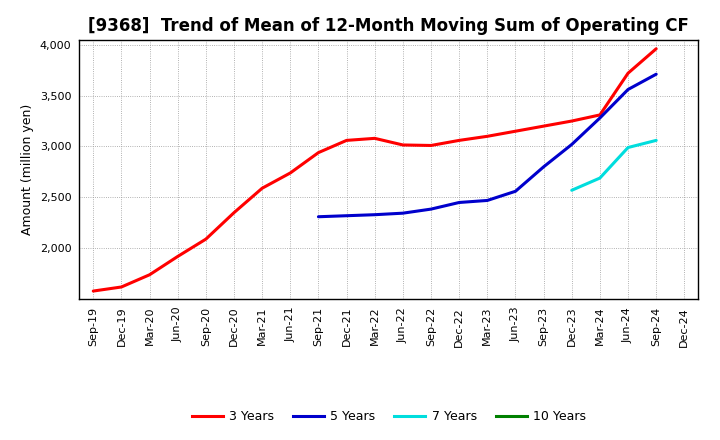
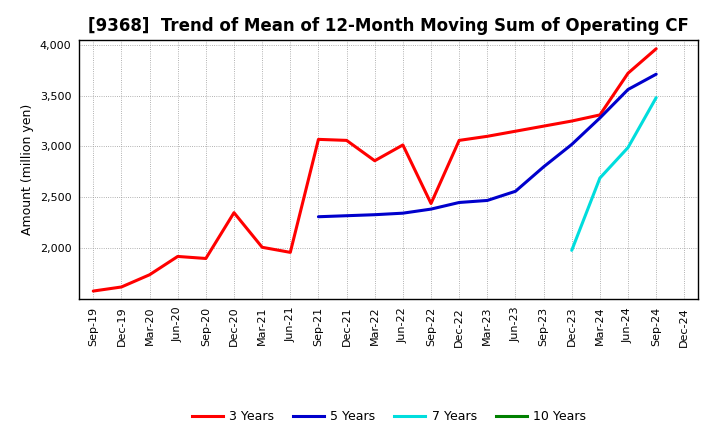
3 Years/Sep-20: 2,090 -> 1,900
3 Years/Mar-21: 2,590 -> 2,010
3 Years/Jun-21: 2,740 -> 1,960
3 Years/Sep-21: 2,940 -> 3,070
3 Years/Mar-22: 3,080 -> 2,860
3 Years/Sep-22: 3,010 -> 2,440
7 Years/Dec-23: 2,570 -> 1,980
7 Years/Sep-24: 3,060 -> 3,480
